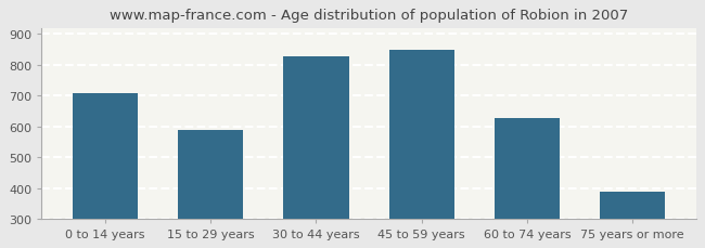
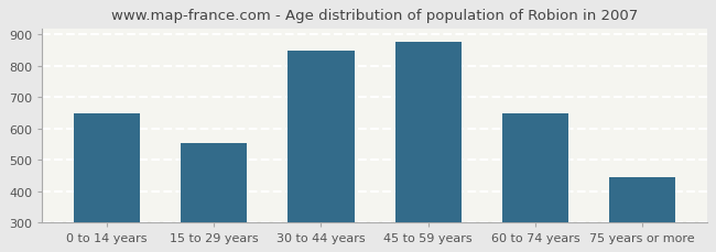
0 to 14 years: 708 -> 650
15 to 29 years: 588 -> 555
30 to 44 years: 828 -> 850
45 to 59 years: 848 -> 875
60 to 74 years: 628 -> 650
75 years or more: 390 -> 445
